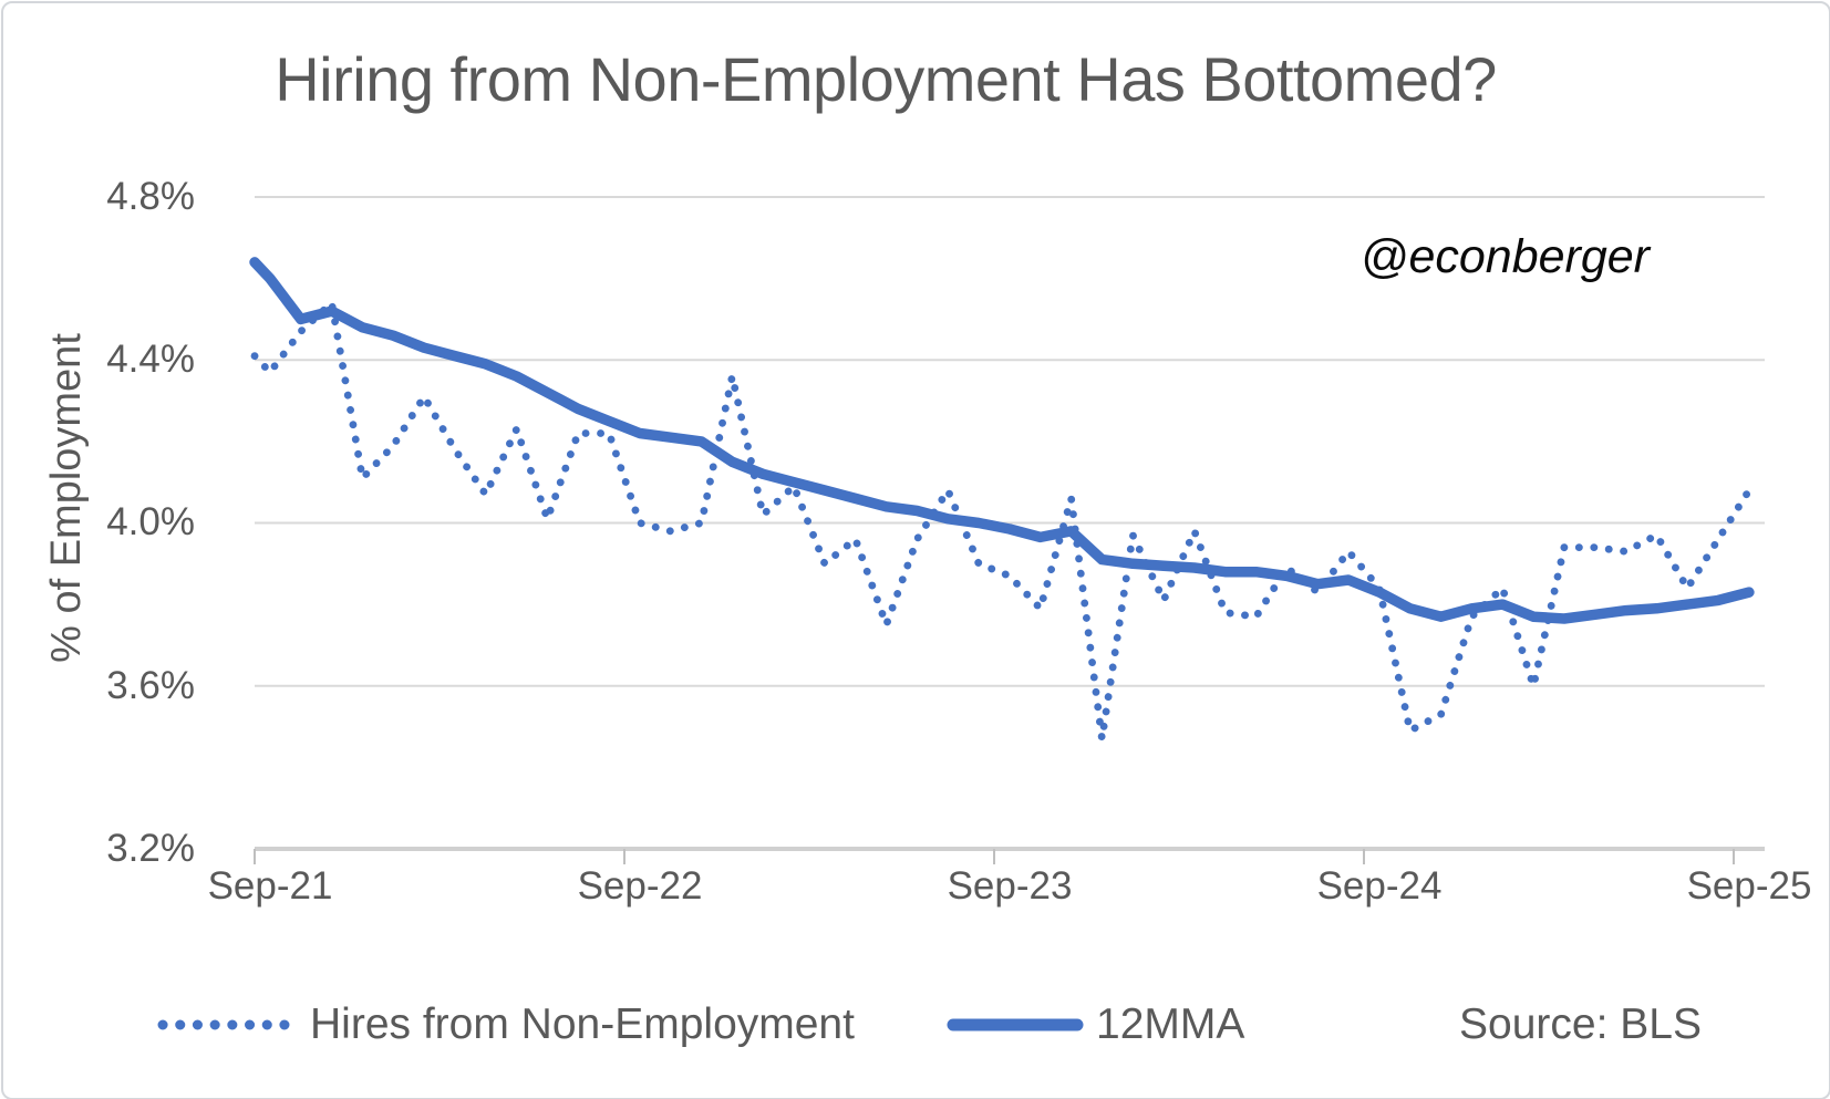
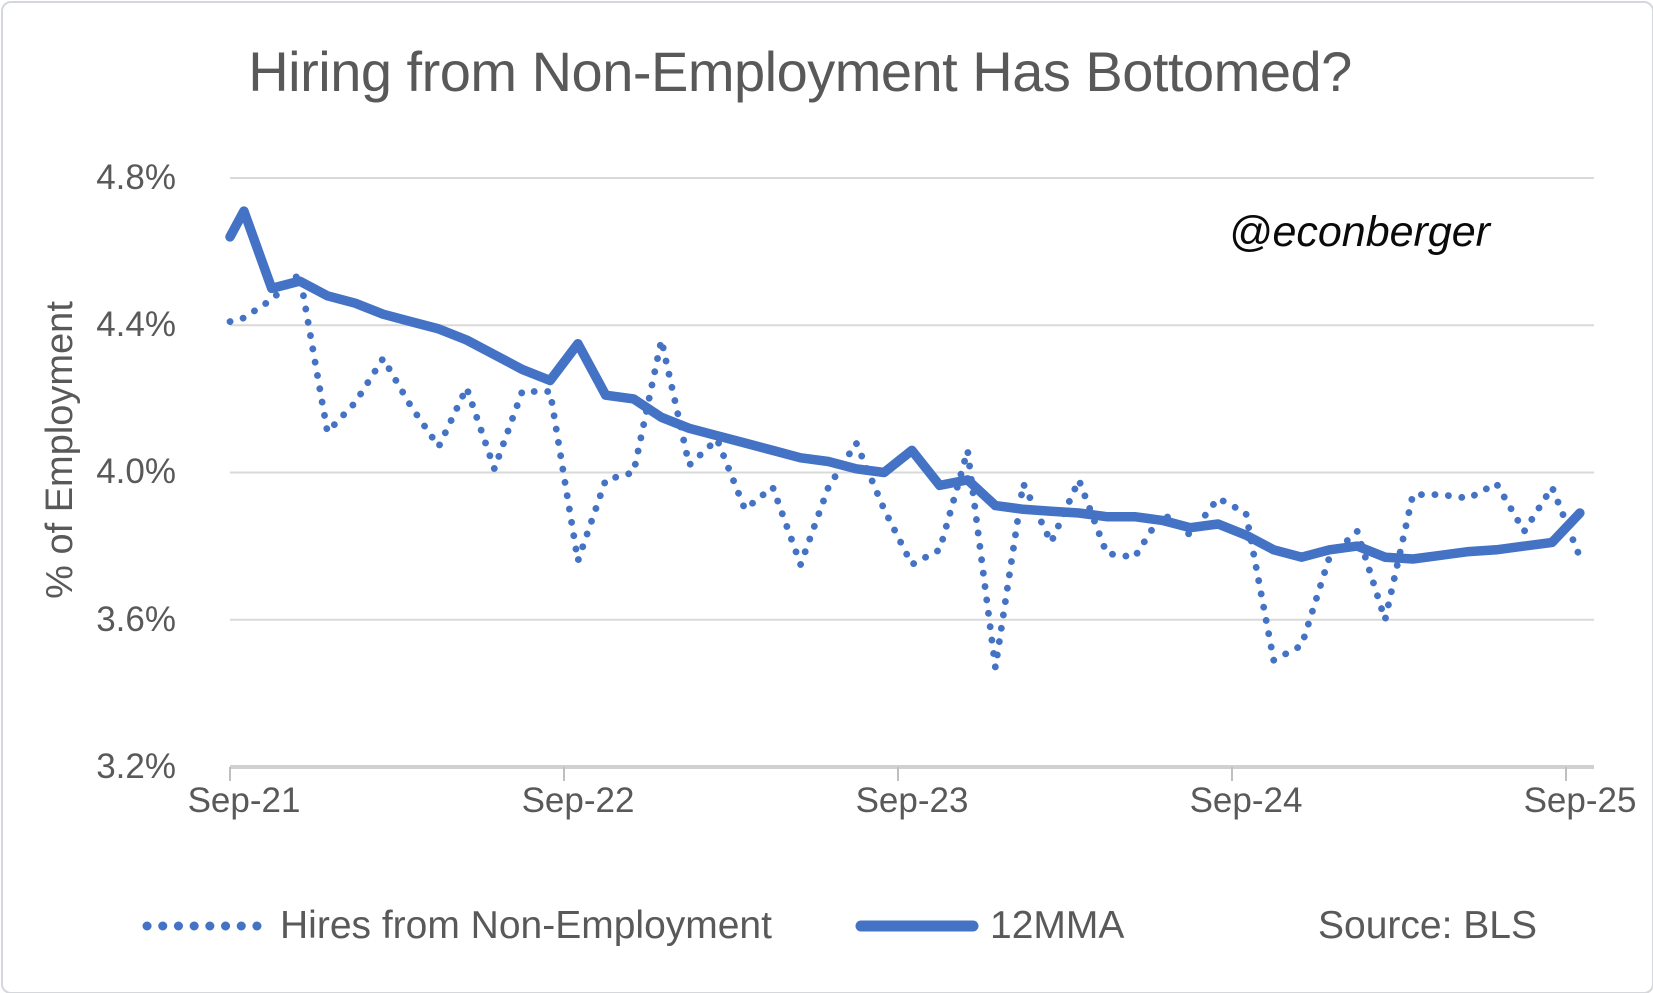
Hires from Non-Employment/Sep-21: 4.37% -> 4.42%
12MMA/Sep-21: 4.60% -> 4.71%
Hires from Non-Employment/Sep-22: 4.00% -> 3.76%
12MMA/Sep-22: 4.22% -> 4.35%
Hires from Non-Employment/Sep-23: 3.87% -> 3.75%
12MMA/Sep-23: 3.98% -> 4.06%
Hires from Non-Employment/Sep-24: 3.84% -> 3.89%
Hires from Non-Employment/Sep-25: 4.08% -> 3.77%
12MMA/Sep-25: 3.83% -> 3.89%
